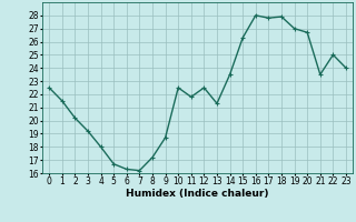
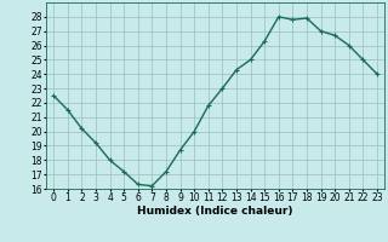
5: 16.7 -> 17.2
10: 22.5 -> 20.0
12: 22.5 -> 23.0
13: 21.3 -> 24.3
14: 23.5 -> 25.0
21: 23.5 -> 26.0
